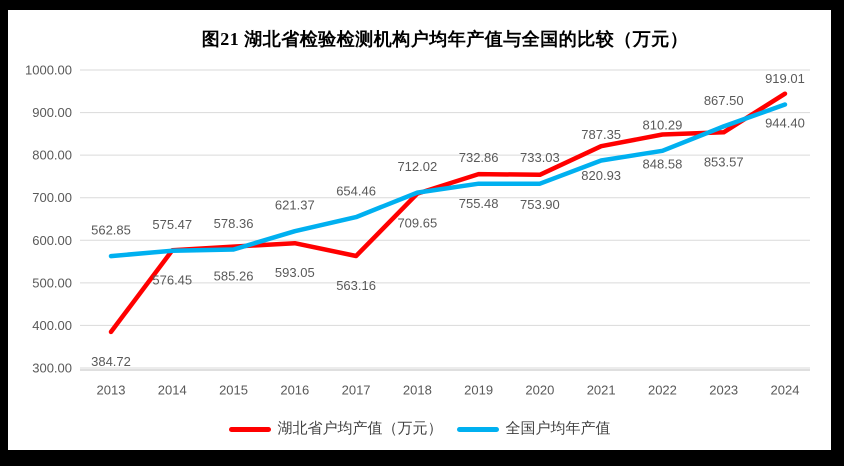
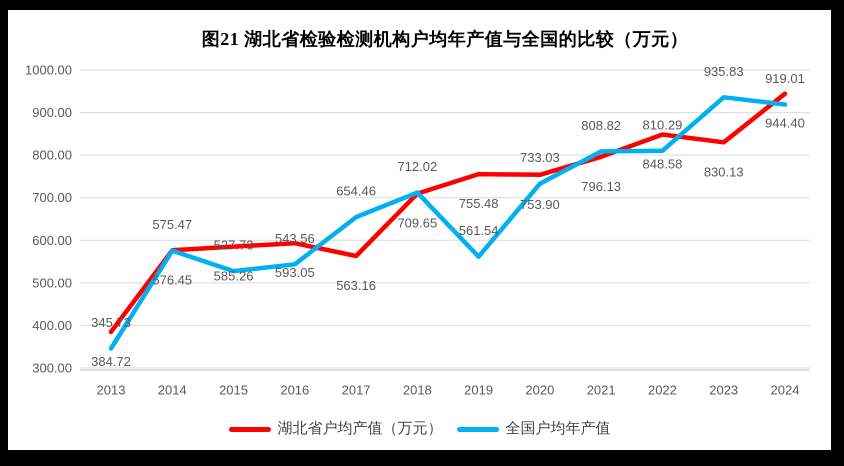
全国户均年产值/2013: 562.85 -> 345.73
全国户均年产值/2015: 578.36 -> 527.73
全国户均年产值/2016: 621.37 -> 543.56
全国户均年产值/2019: 732.86 -> 561.54
湖北省户均产值（万元）/2021: 820.93 -> 796.13
全国户均年产值/2021: 787.35 -> 808.82
湖北省户均产值（万元）/2023: 853.57 -> 830.13
全国户均年产值/2023: 867.50 -> 935.83
